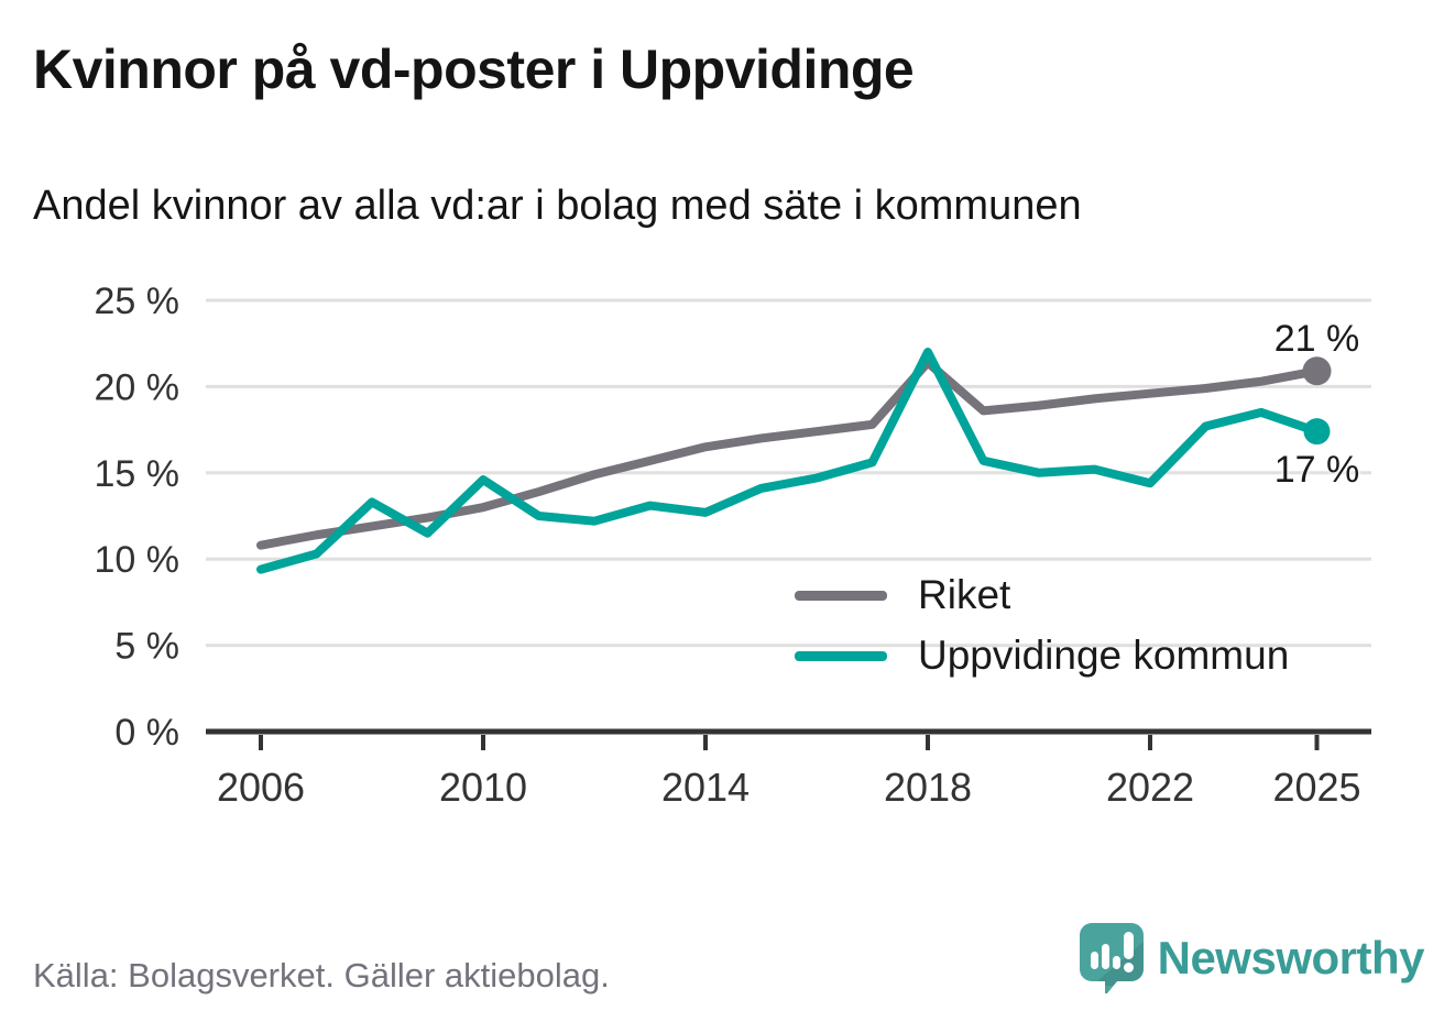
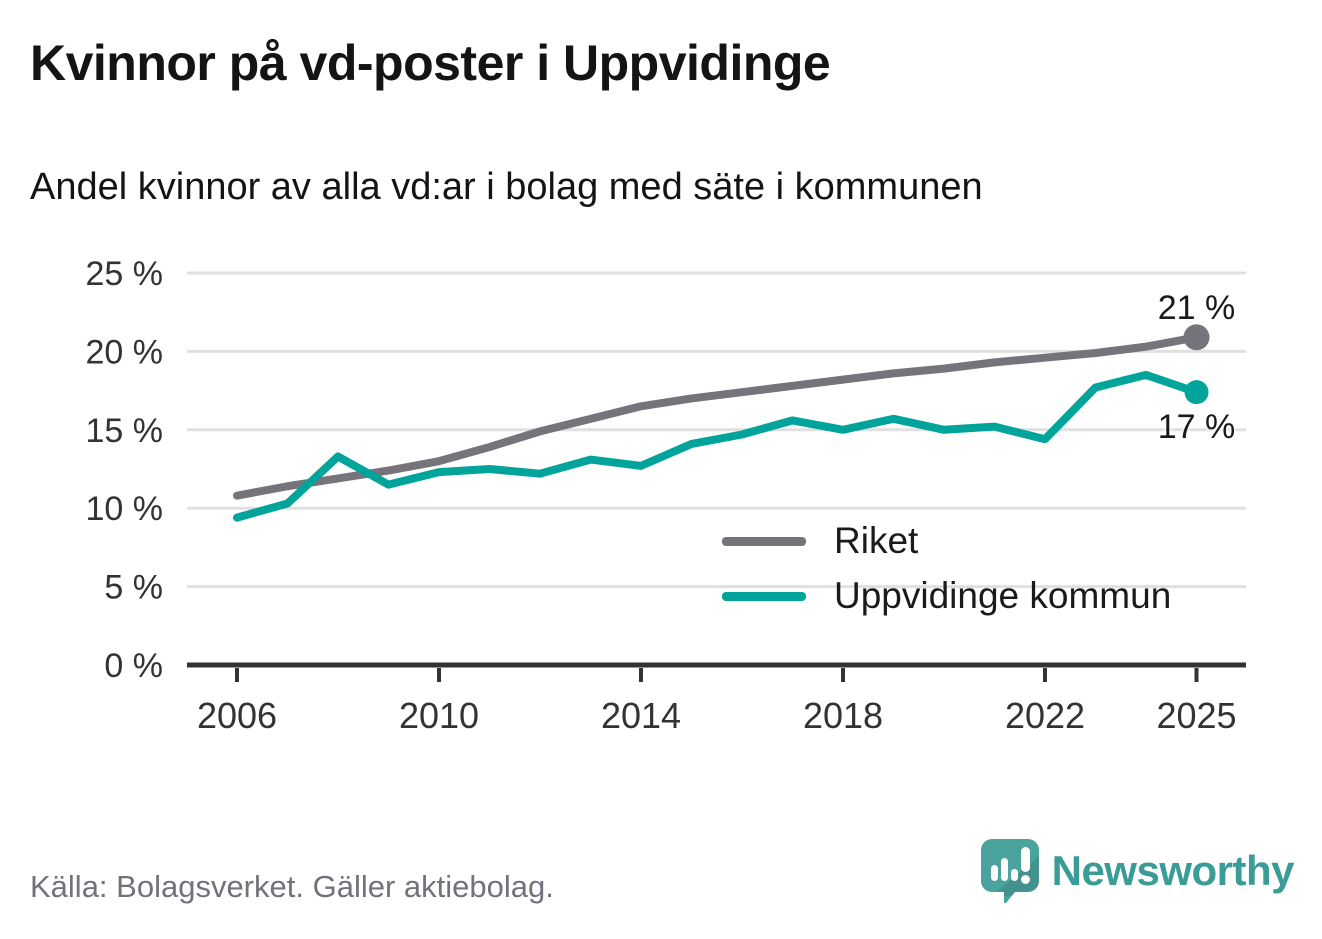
Uppvidinge kommun/2010: 14.6% -> 12.3%
Riket/2018: 21.4% -> 18.2%
Uppvidinge kommun/2018: 22.0% -> 15.0%
